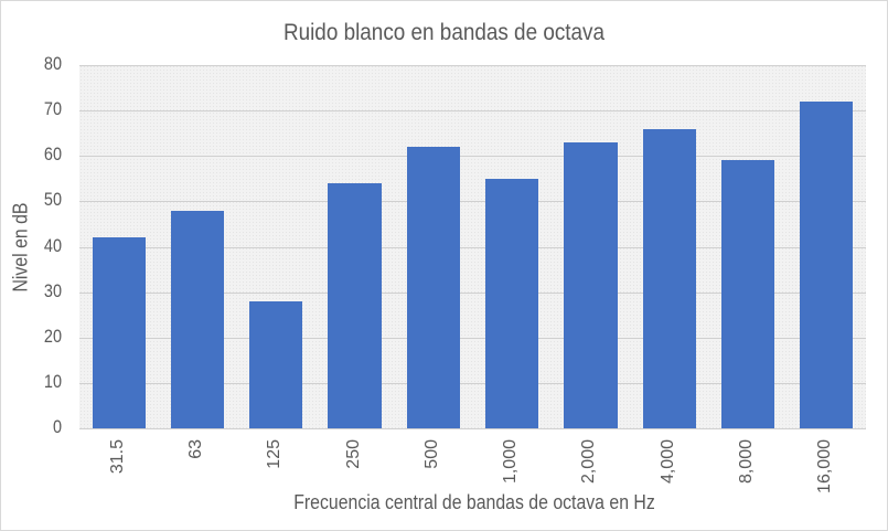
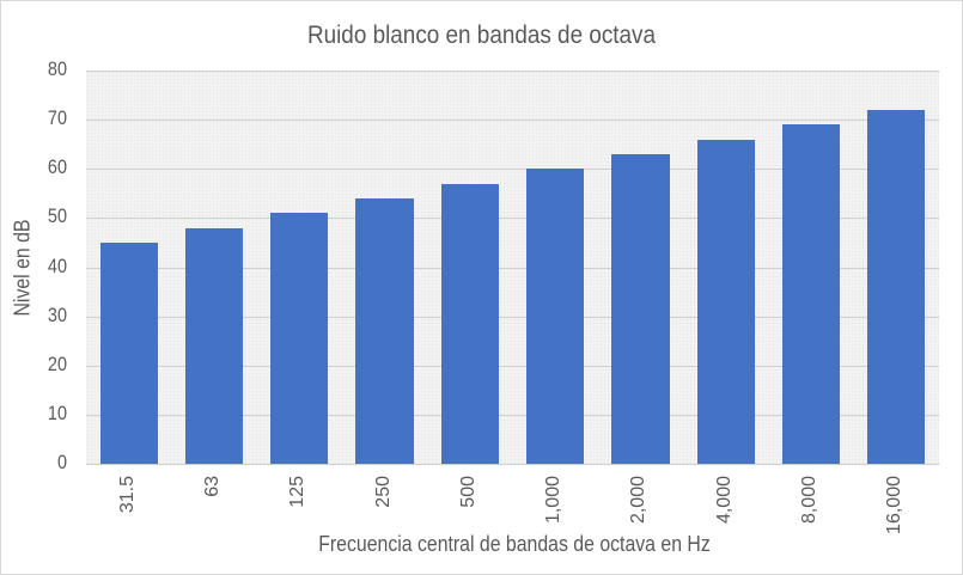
31.5: 42 -> 45
125: 28 -> 51
500: 62 -> 57
1,000: 55 -> 60
8,000: 59 -> 69
